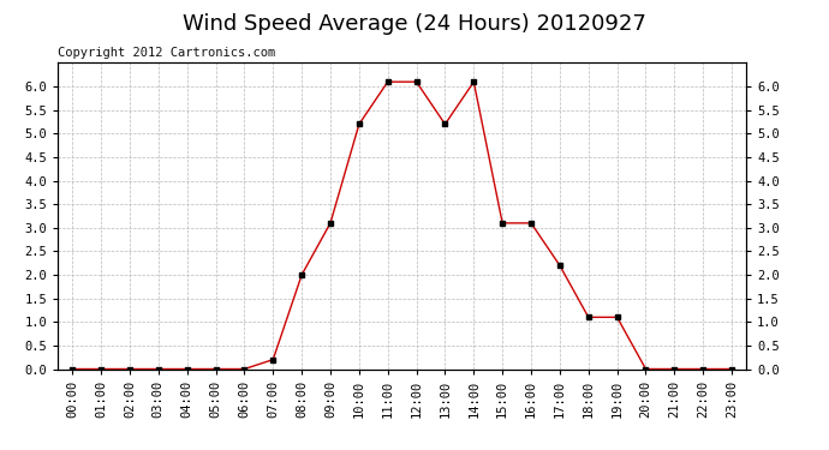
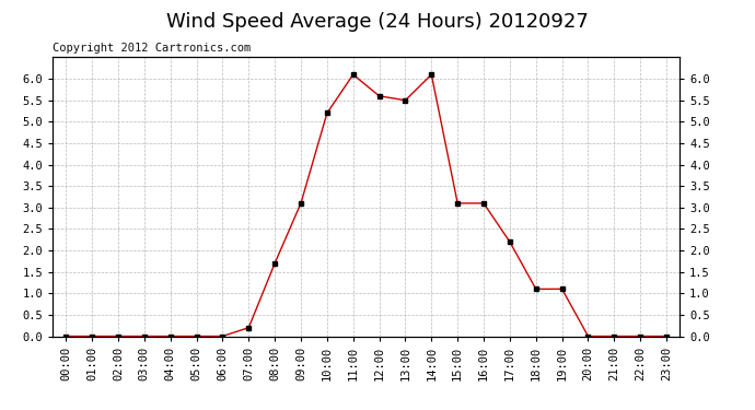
08:00: 2.0 -> 1.7
12:00: 6.1 -> 5.6
13:00: 5.2 -> 5.5
